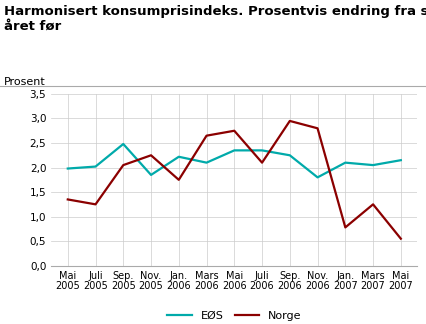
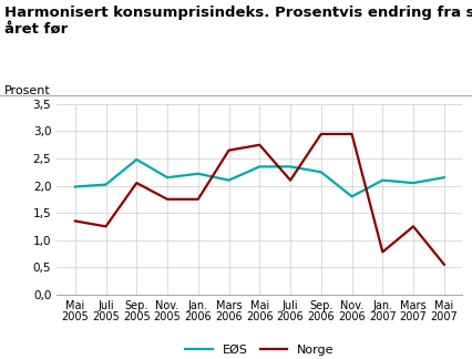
EØS/Nov. 2005: 1,85 -> 2,15
Norge/Nov. 2005: 2,25 -> 1,75
Norge/Nov. 2006: 2,80 -> 2,95
